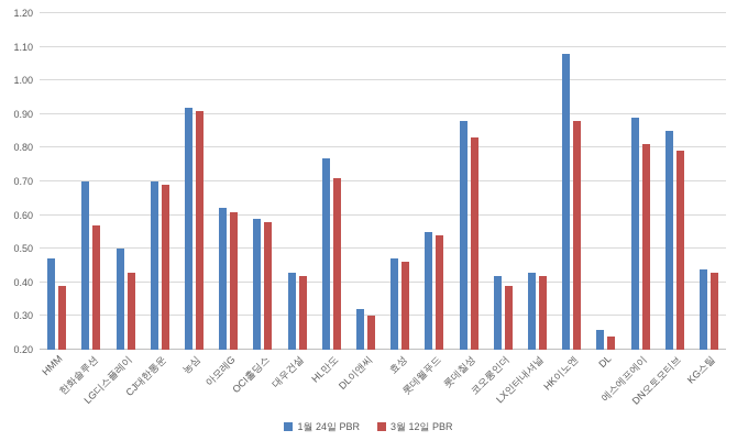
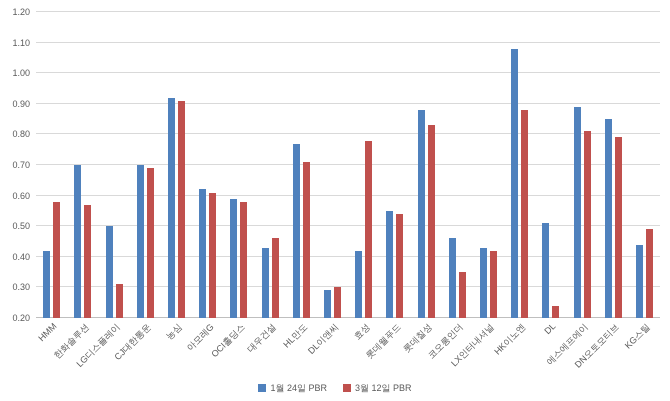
1월 24일 PBR/HMM: 0.47 -> 0.42
3월 12일 PBR/HMM: 0.39 -> 0.58
3월 12일 PBR/LG디스플레이: 0.43 -> 0.31
3월 12일 PBR/대우건설: 0.42 -> 0.46
1월 24일 PBR/DL이앤씨: 0.32 -> 0.29
1월 24일 PBR/효성: 0.47 -> 0.42
3월 12일 PBR/효성: 0.46 -> 0.78
1월 24일 PBR/코오롱인더: 0.42 -> 0.46
3월 12일 PBR/코오롱인더: 0.39 -> 0.35
1월 24일 PBR/DL: 0.26 -> 0.51
3월 12일 PBR/KG스틸: 0.43 -> 0.49
